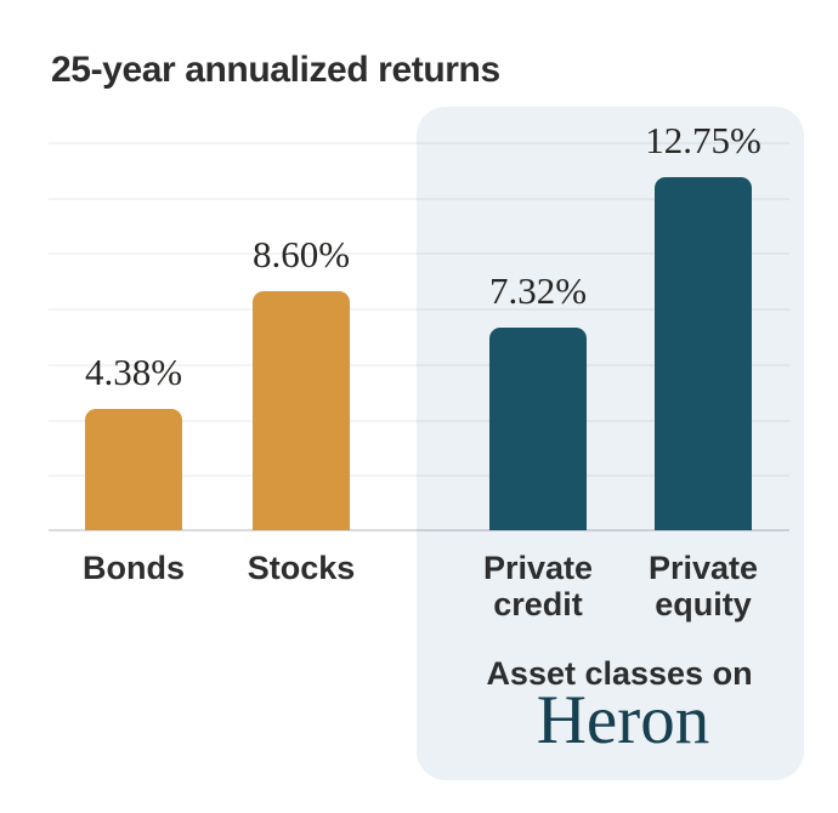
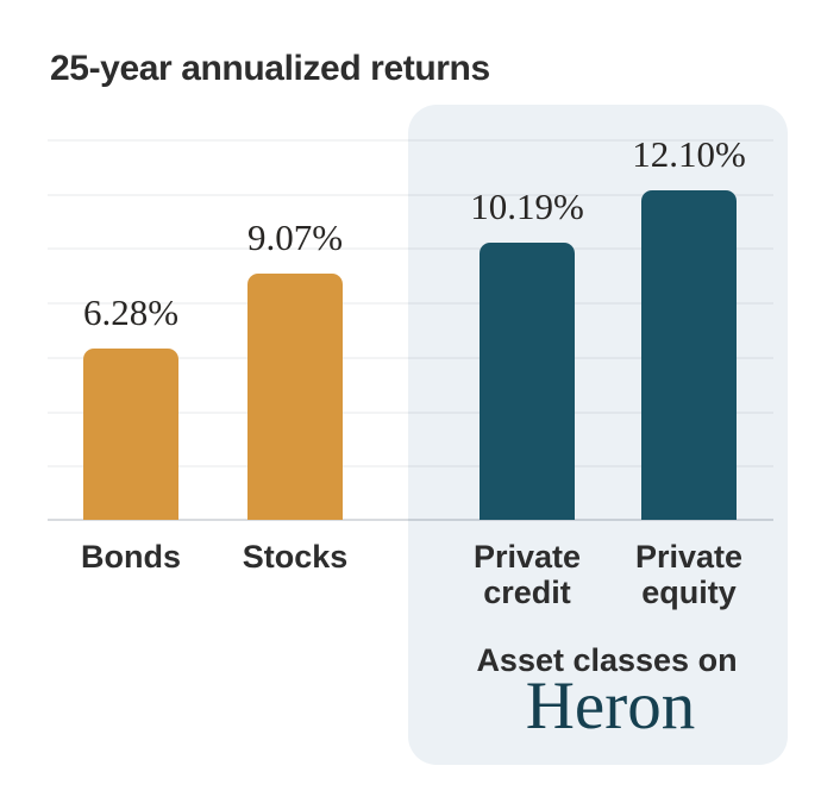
Bonds: 4.38% -> 6.28%
Stocks: 8.60% -> 9.07%
Private credit: 7.32% -> 10.19%
Private equity: 12.75% -> 12.10%
